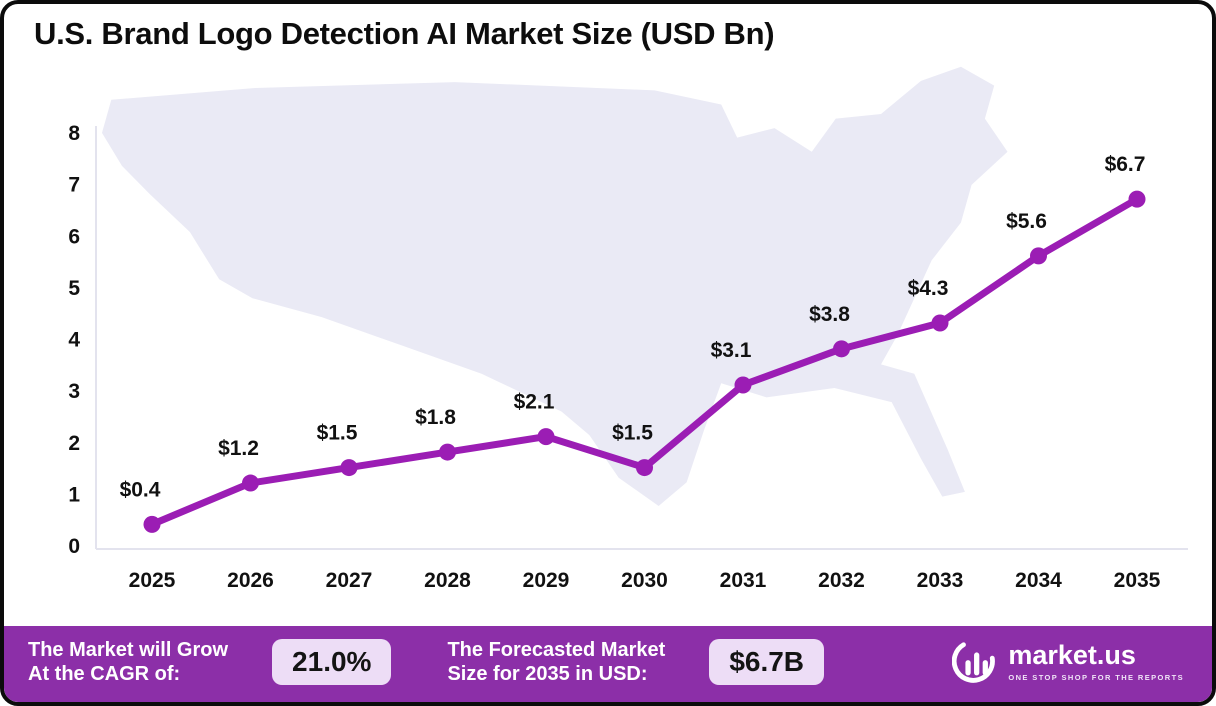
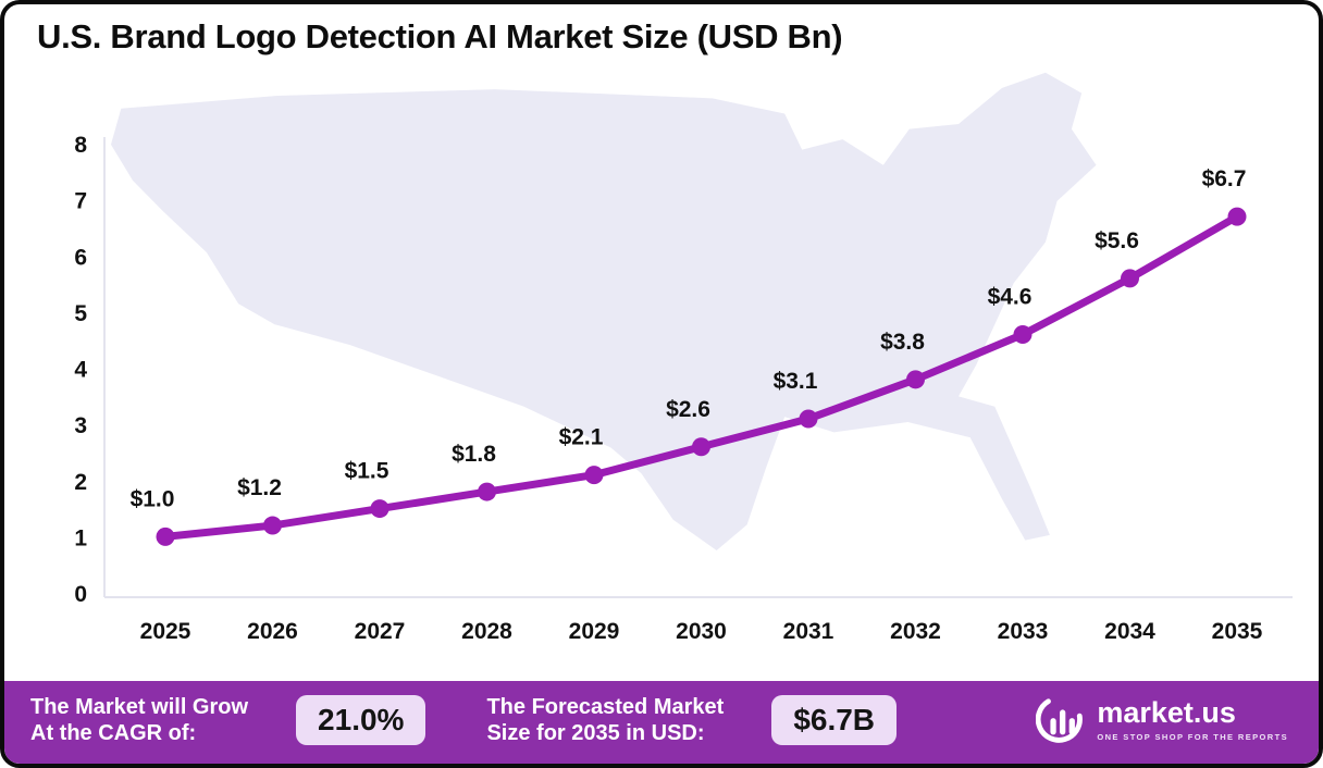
2025: $0.4 -> $1.0
2030: $1.5 -> $2.6
2033: $4.3 -> $4.6
